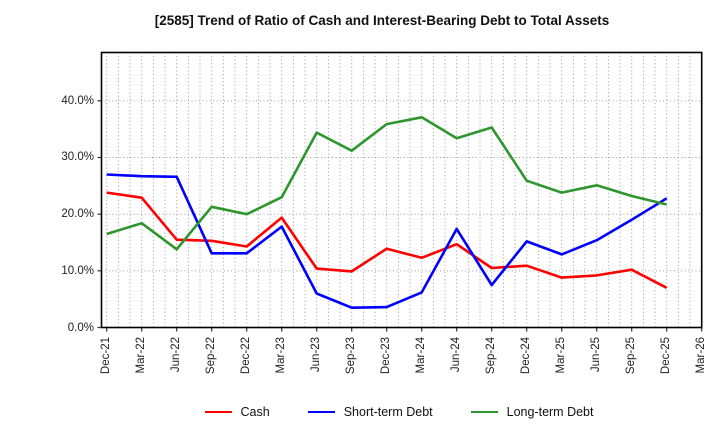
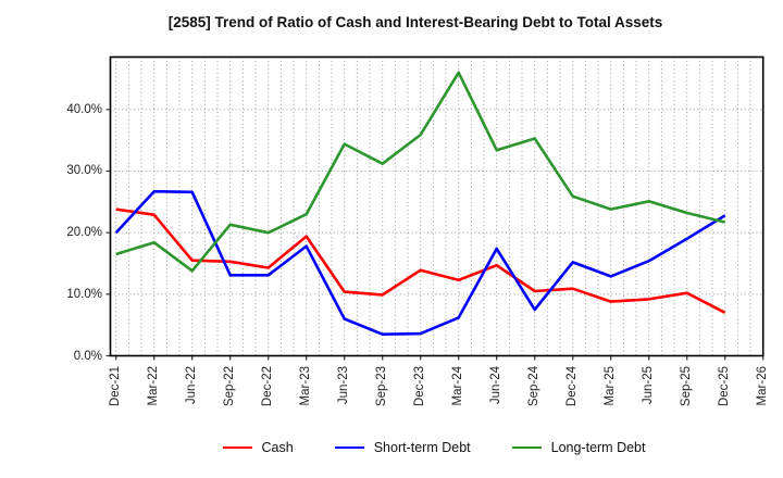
Short-term Debt/Dec-21: 27% -> 20%
Long-term Debt/Mar-24: 37% -> 46%
